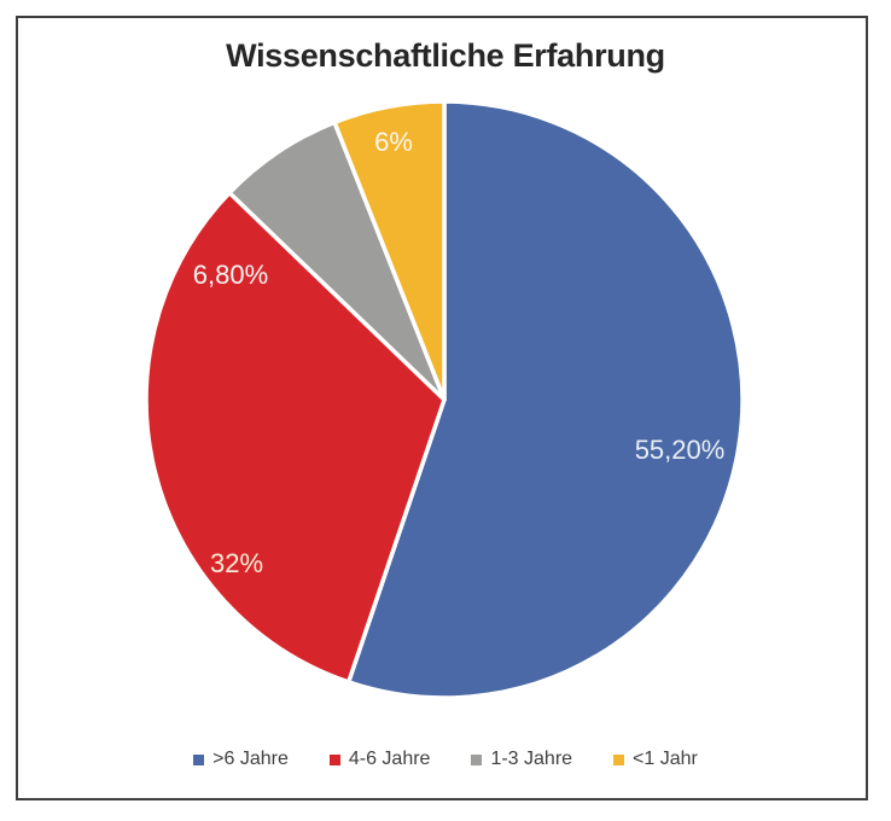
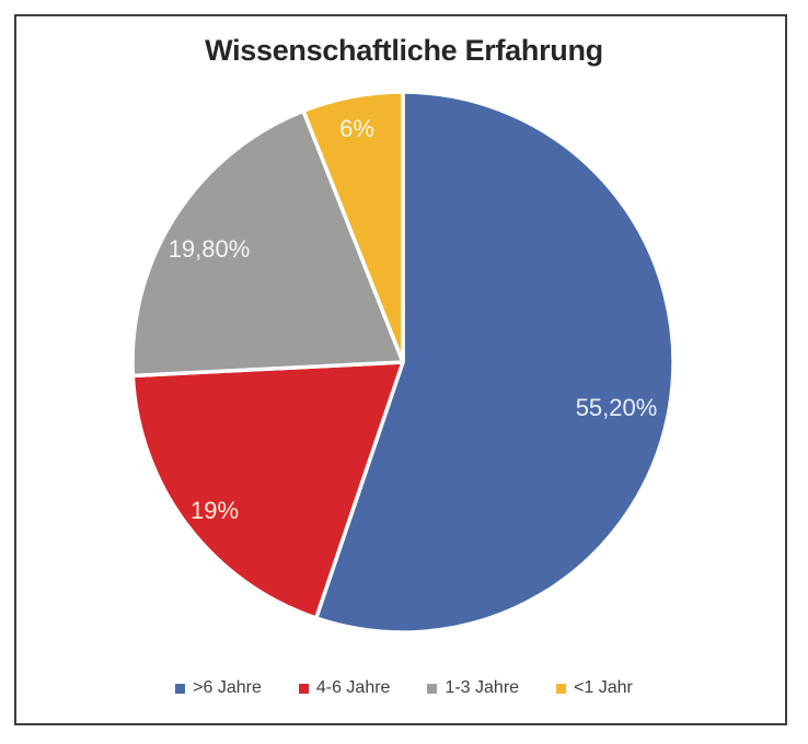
4-6 Jahre: 32% -> 19%
1-3 Jahre: 6,80% -> 19,80%
